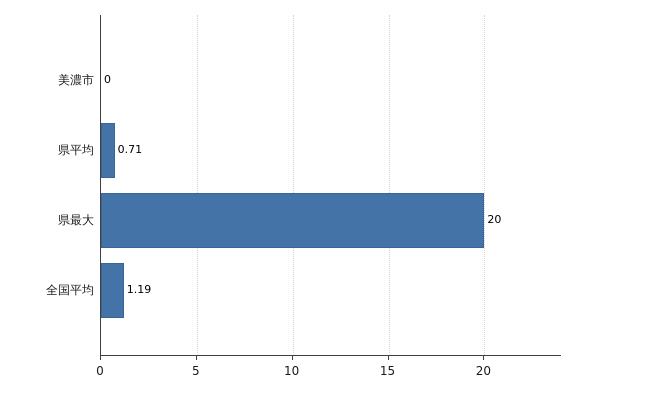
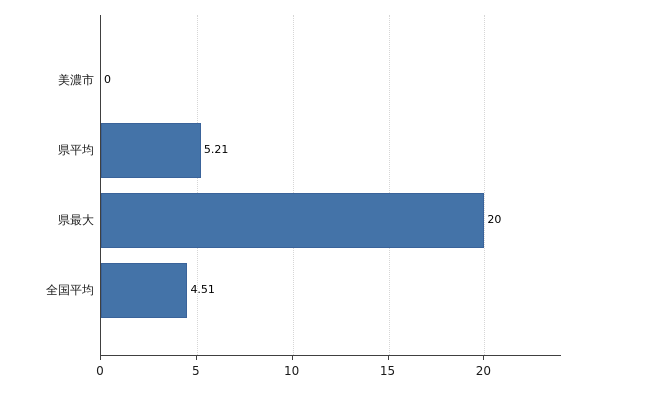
県平均: 0.71 -> 5.21
全国平均: 1.19 -> 4.51
